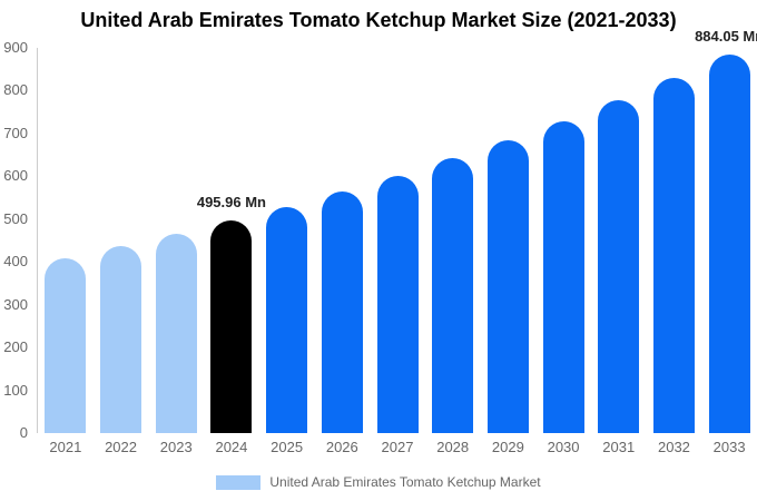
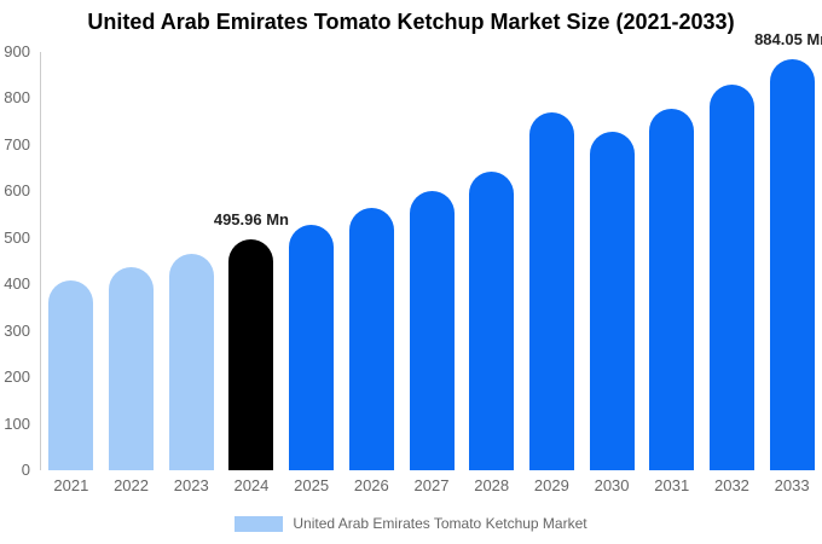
2029: 680 -> 770
